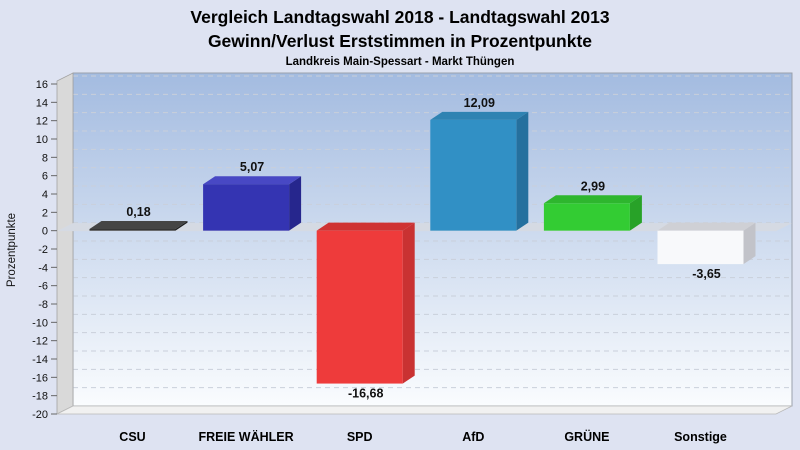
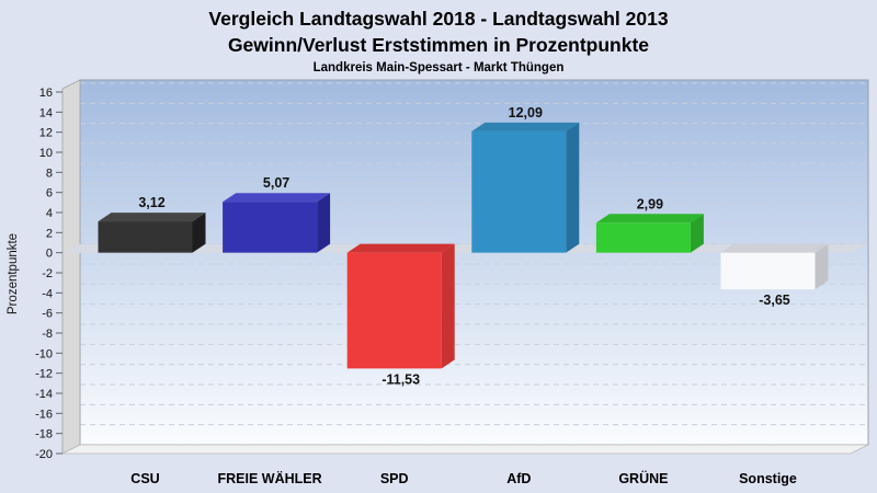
CSU: 0,18 -> 3,12
SPD: -16,68 -> -11,53
